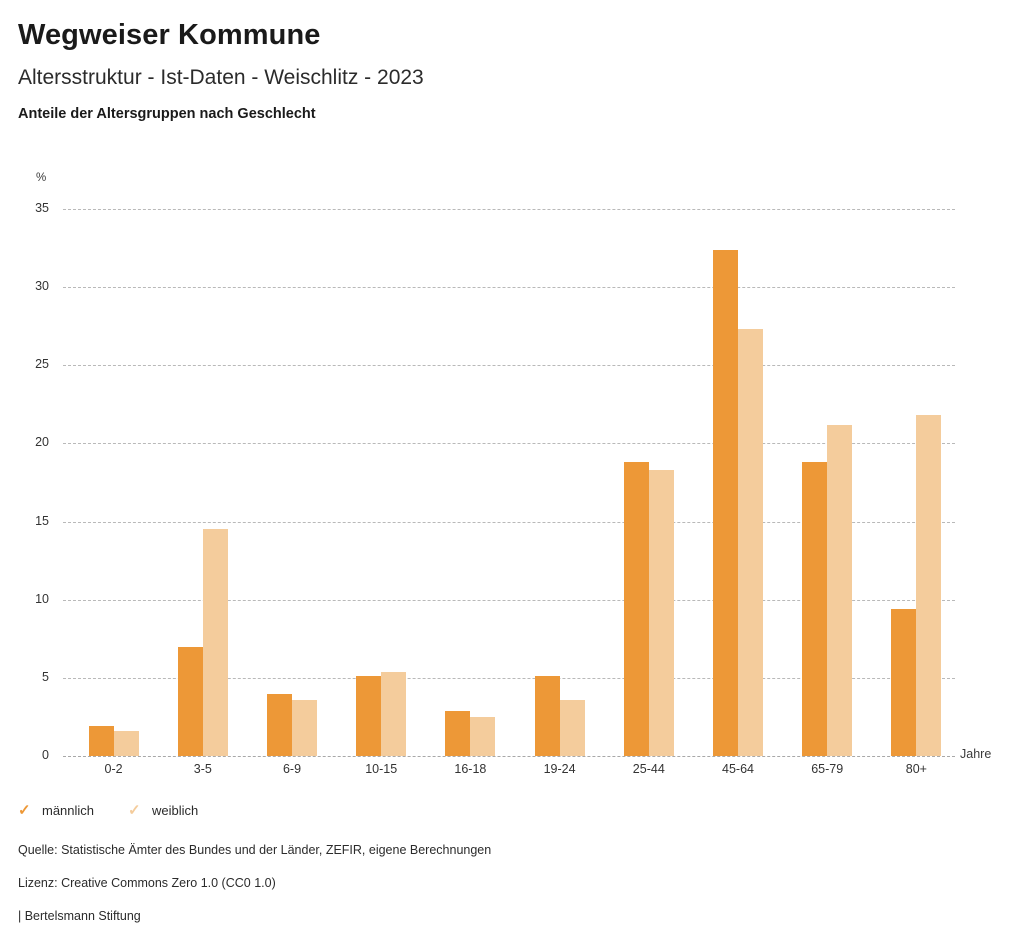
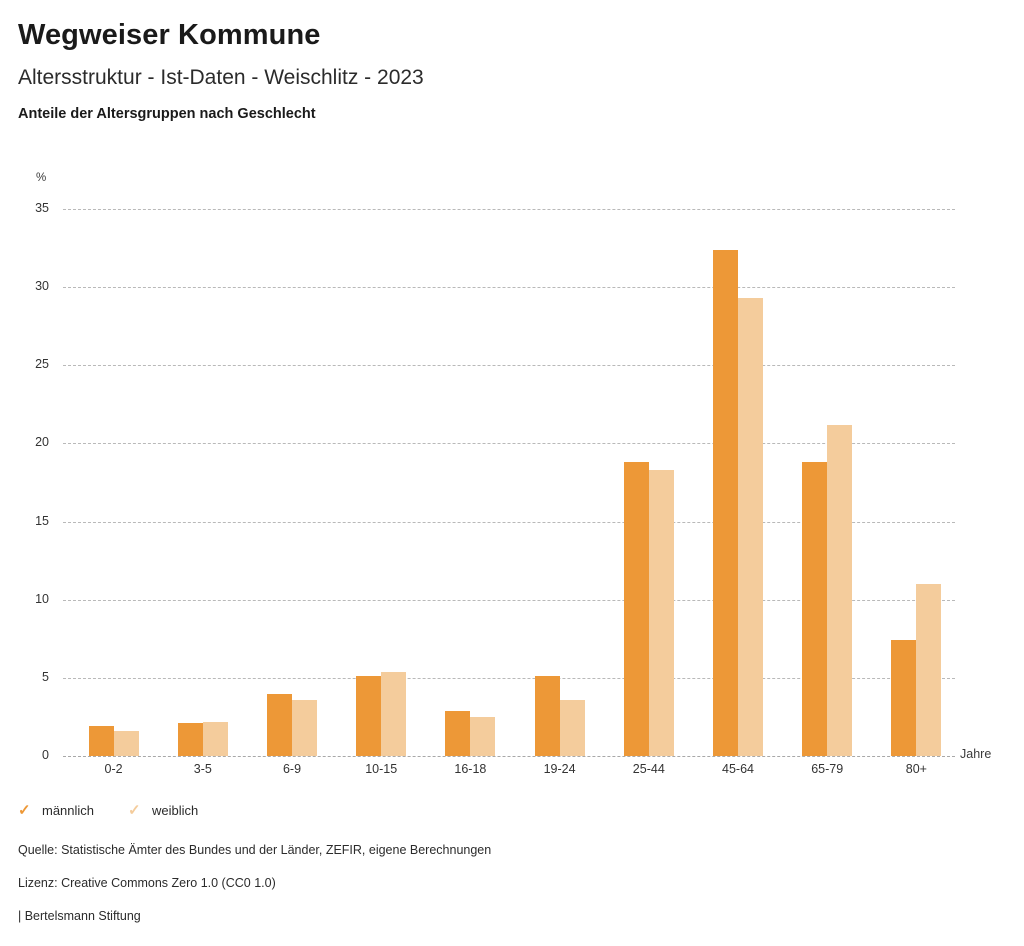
männlich/3-5: 7.0 -> 2.1
weiblich/3-5: 14.5 -> 2.2
weiblich/45-64: 27.3 -> 29.3
männlich/80+: 9.4 -> 7.4
weiblich/80+: 21.8 -> 11.0
